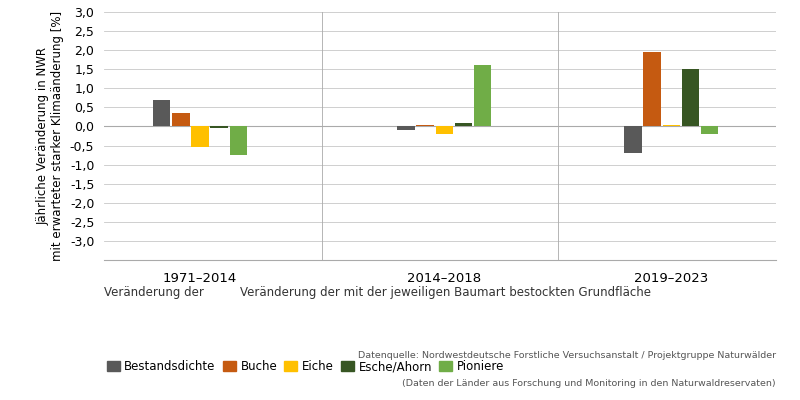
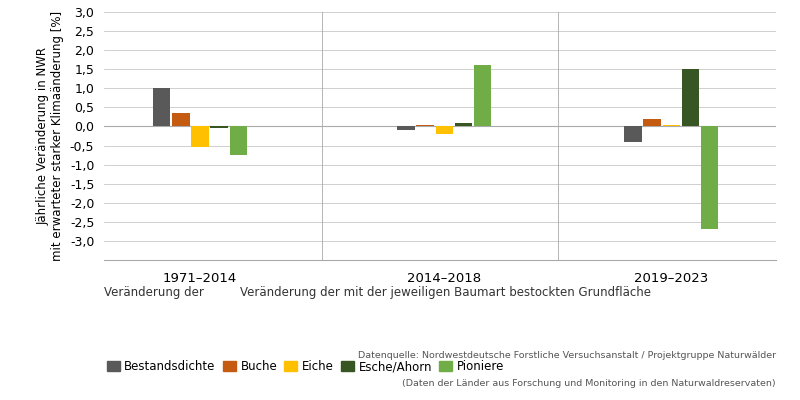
Bestandsdichte/1971–2014: 0,7 -> 1,0
Bestandsdichte/2019–2023: -0,7 -> -0,4
Buche/2019–2023: 1,95 -> 0,20
Pioniere/2019–2023: -0,20 -> -2,70
